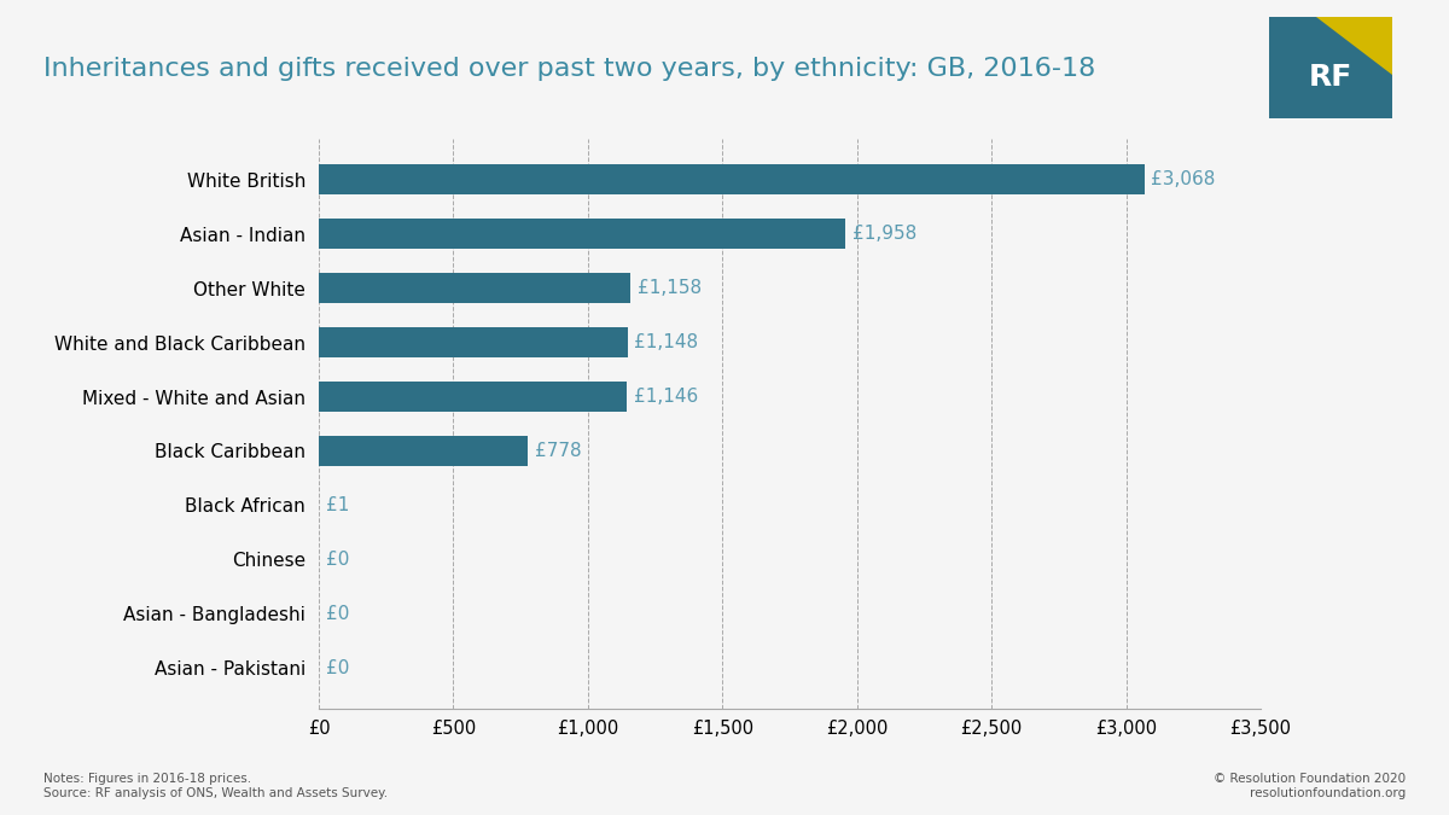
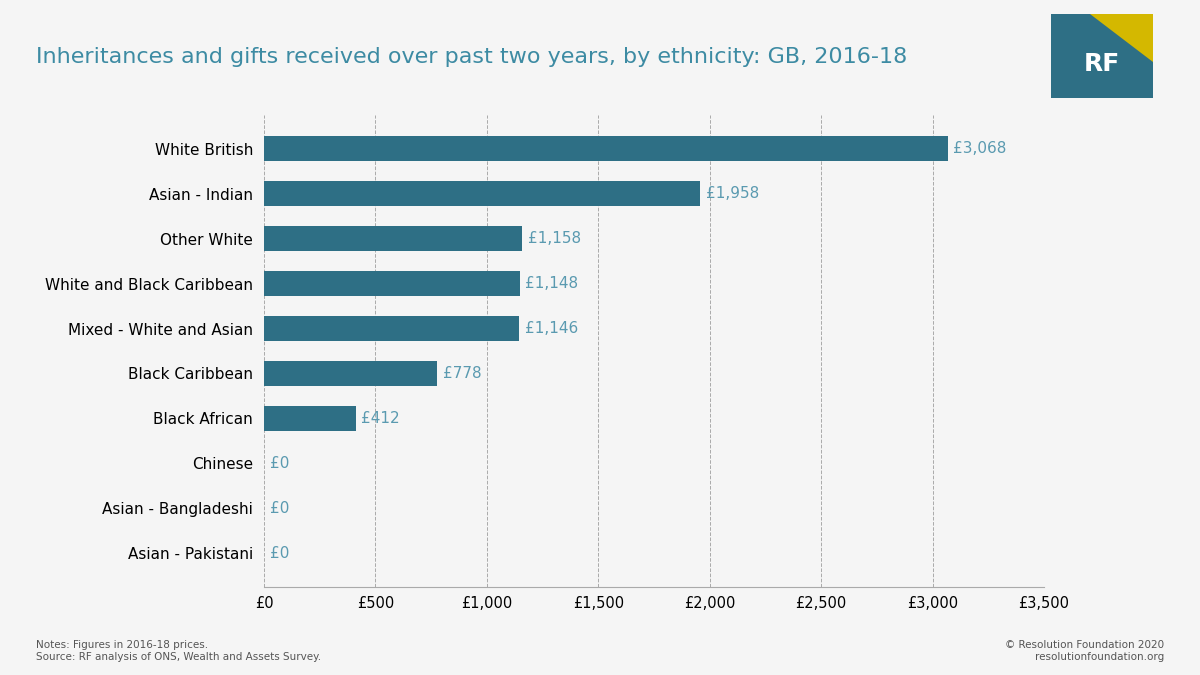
Black African: £1 -> £412
